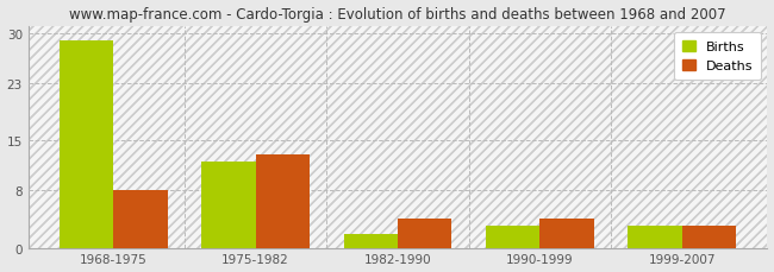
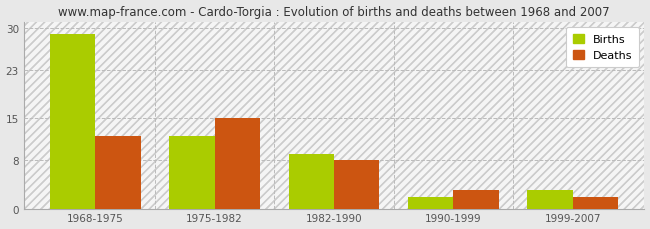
Deaths/1968-1975: 8 -> 12
Deaths/1975-1982: 13 -> 15
Births/1982-1990: 2 -> 9
Deaths/1982-1990: 4 -> 8
Births/1990-1999: 3 -> 2
Deaths/1990-1999: 4 -> 3
Deaths/1999-2007: 3 -> 2
